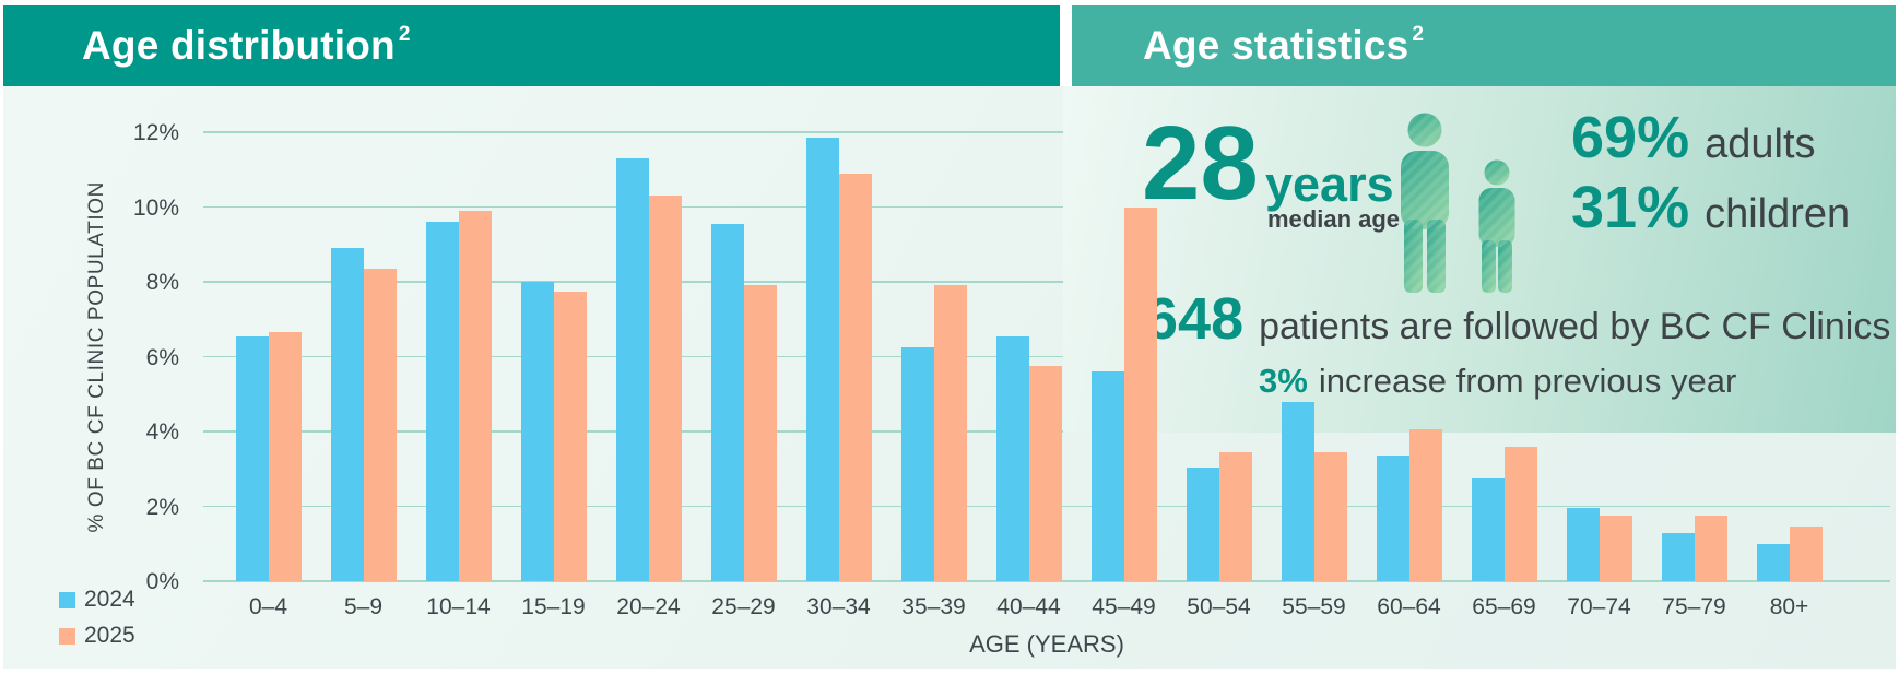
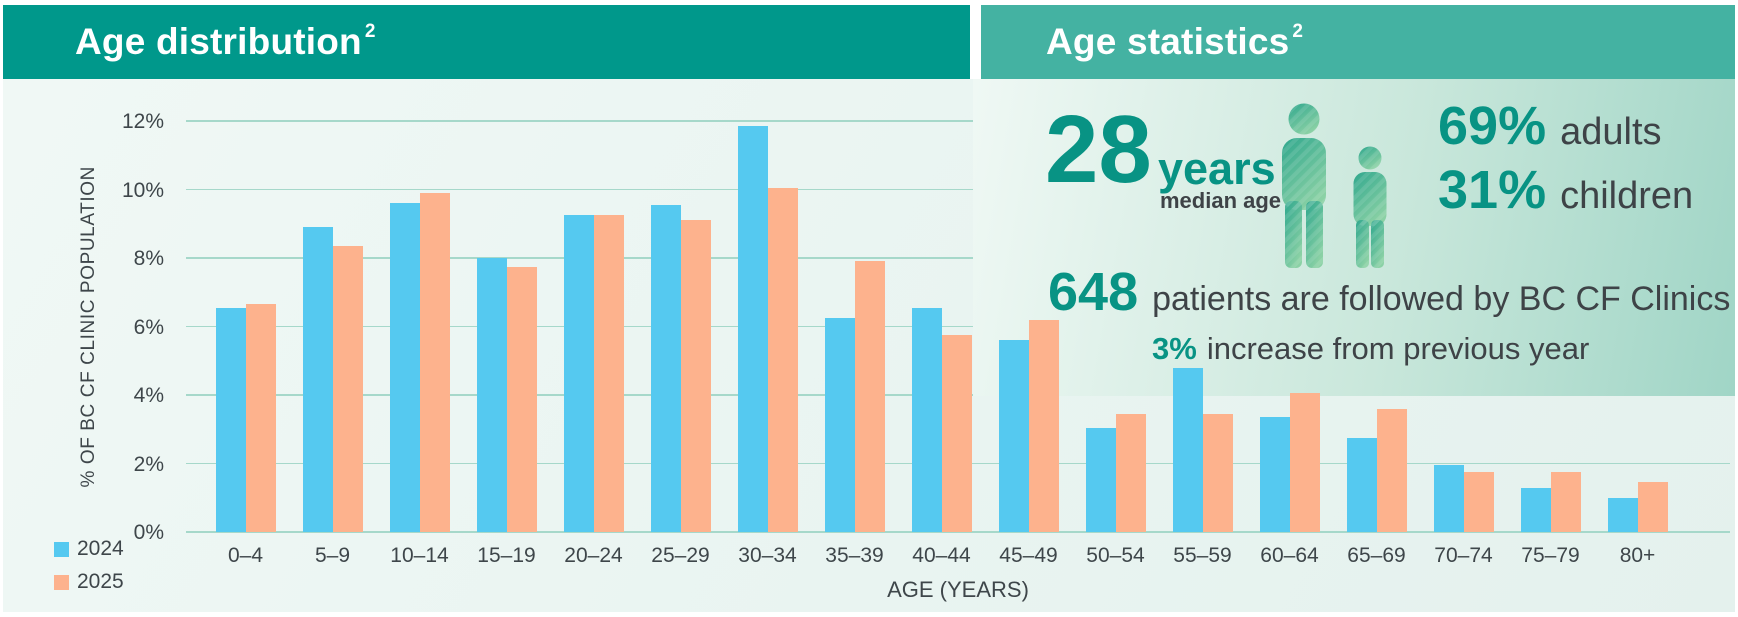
2024/20–24: 11.3% -> 9.2%
2025/20–24: 10.3% -> 9.2%
2025/25–29: 7.9% -> 9.1%
2025/30–34: 10.9% -> 10.1%
2025/45–49: 10.0% -> 6.2%
